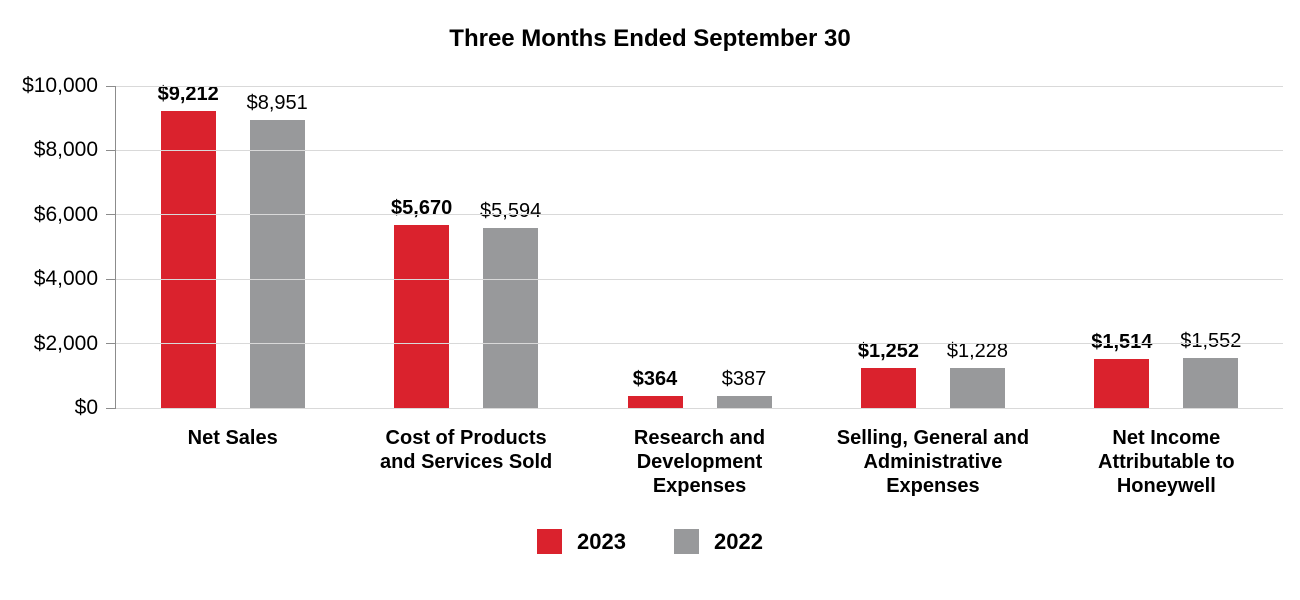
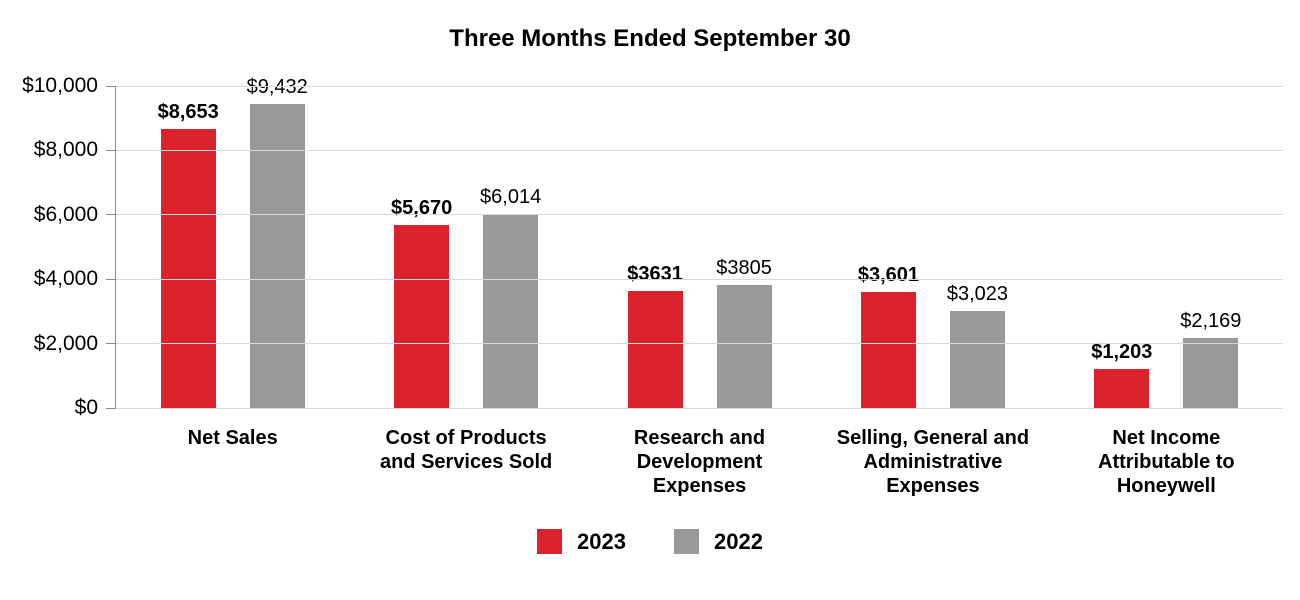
2023/Net Sales: $9,212 -> $8,653
2022/Net Sales: $8,951 -> $9,432
2022/Cost of Products and Services Sold: $5,594 -> $6,014
2023/Research and Development Expenses: $364 -> $3631
2022/Research and Development Expenses: $387 -> $3805
2023/Selling, General and Administrative Expenses: $1,252 -> $3,601
2022/Selling, General and Administrative Expenses: $1,228 -> $3,023
2023/Net Income Attributable to Honeywell: $1,514 -> $1,203
2022/Net Income Attributable to Honeywell: $1,552 -> $2,169
